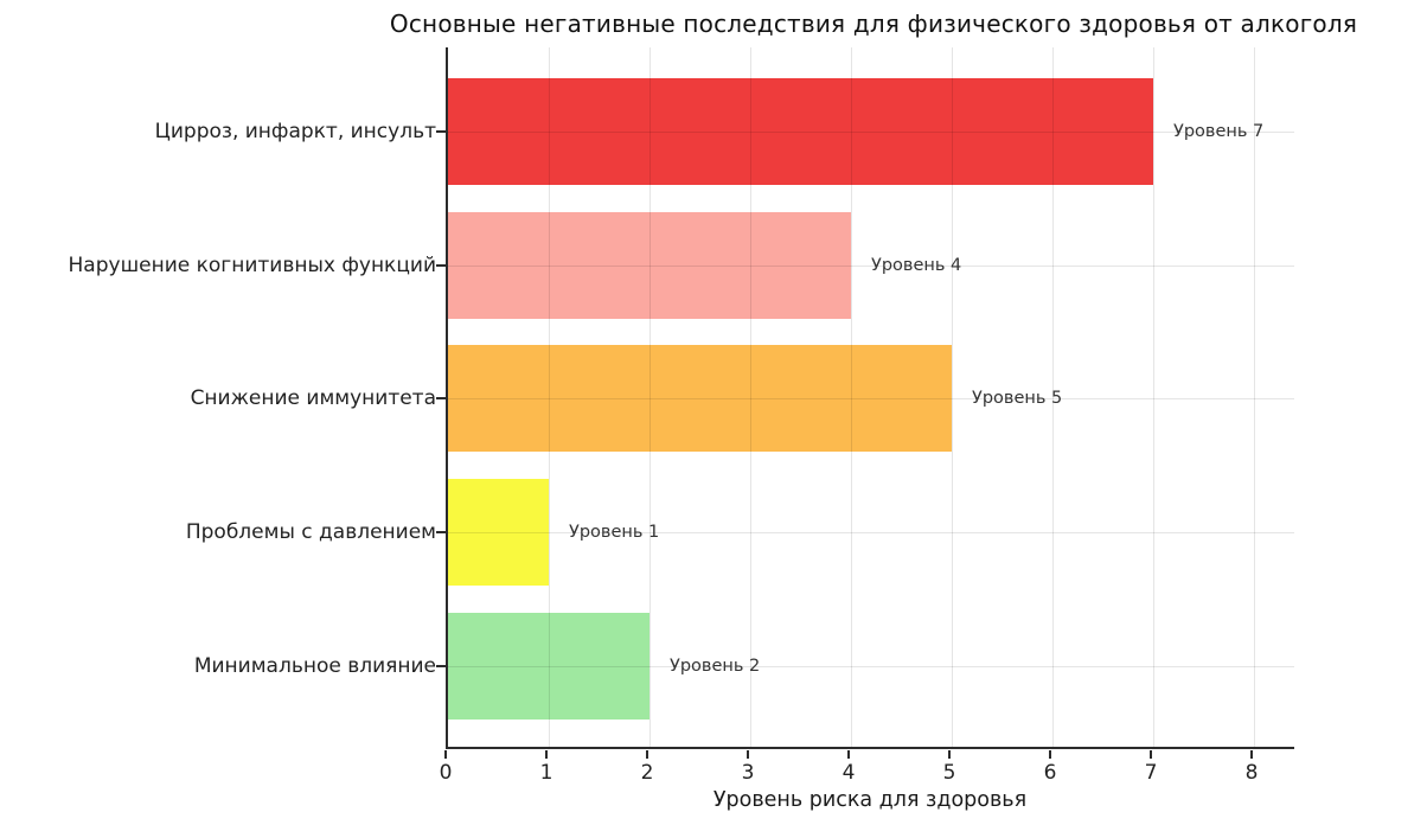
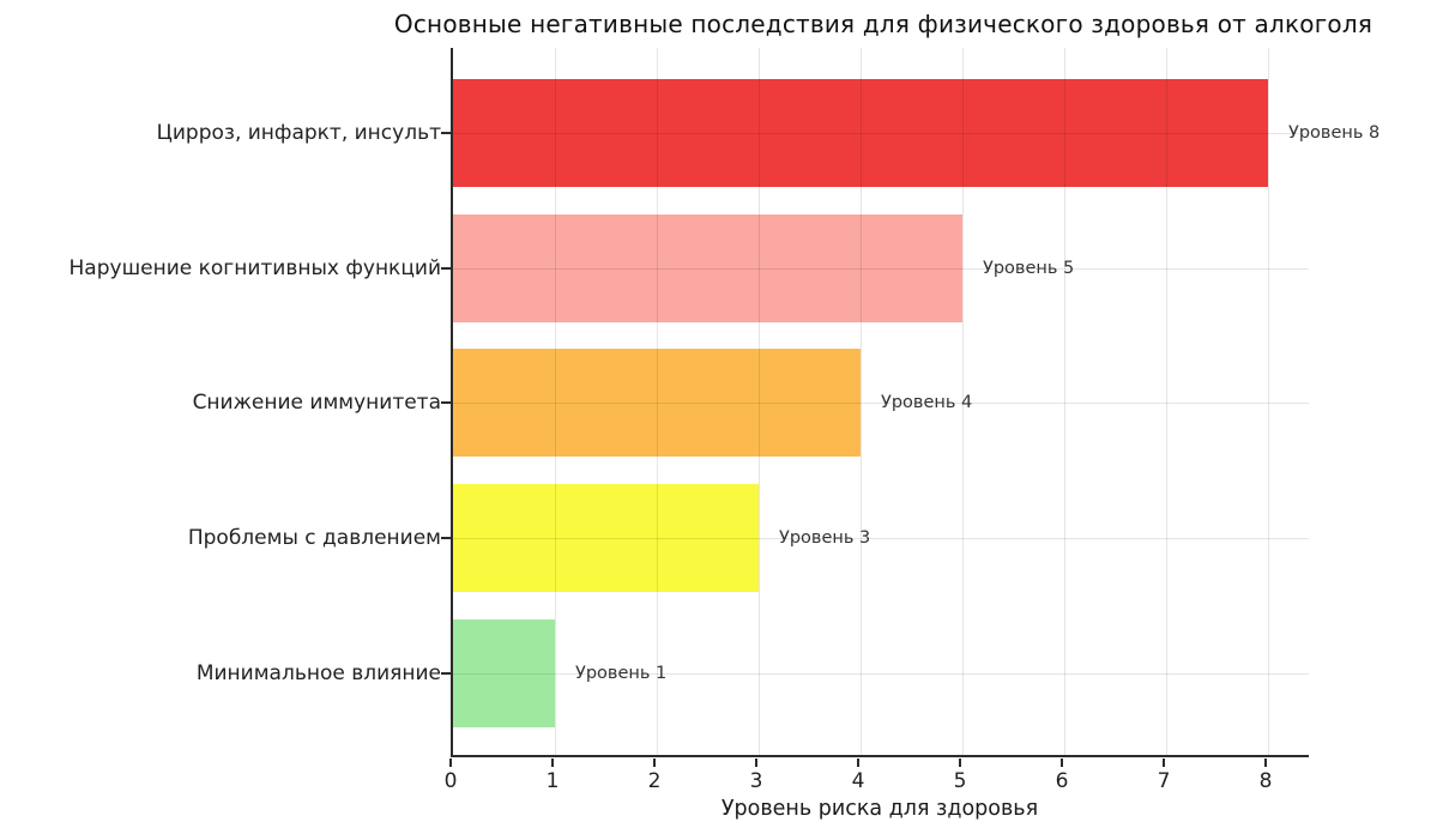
Цирроз, инфаркт, инсульт: 7 -> 8
Нарушение когнитивных функций: 4 -> 5
Снижение иммунитета: 5 -> 4
Проблемы с давлением: 1 -> 3
Минимальное влияние: 2 -> 1
